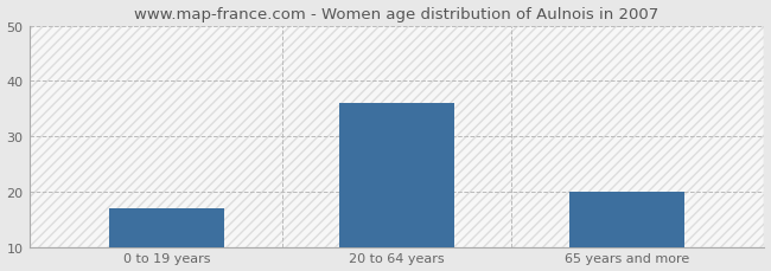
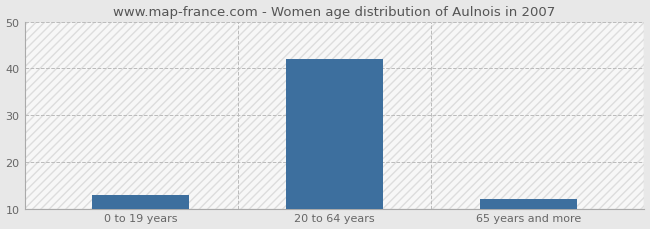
0 to 19 years: 17 -> 13
20 to 64 years: 36 -> 42
65 years and more: 20 -> 12
